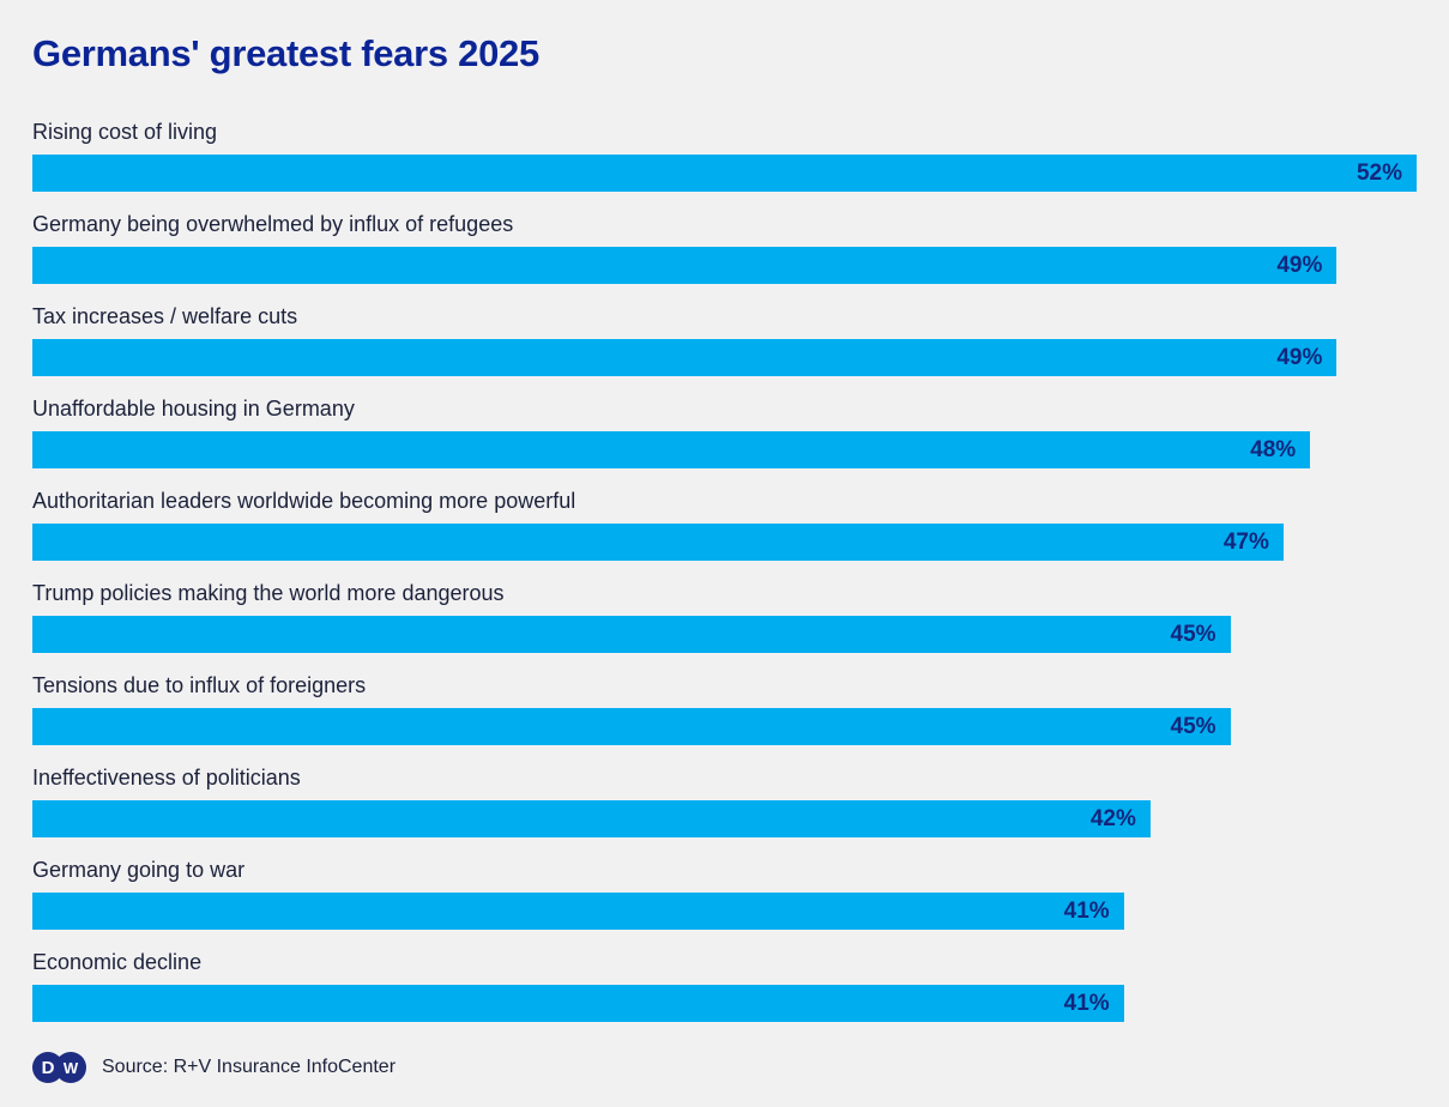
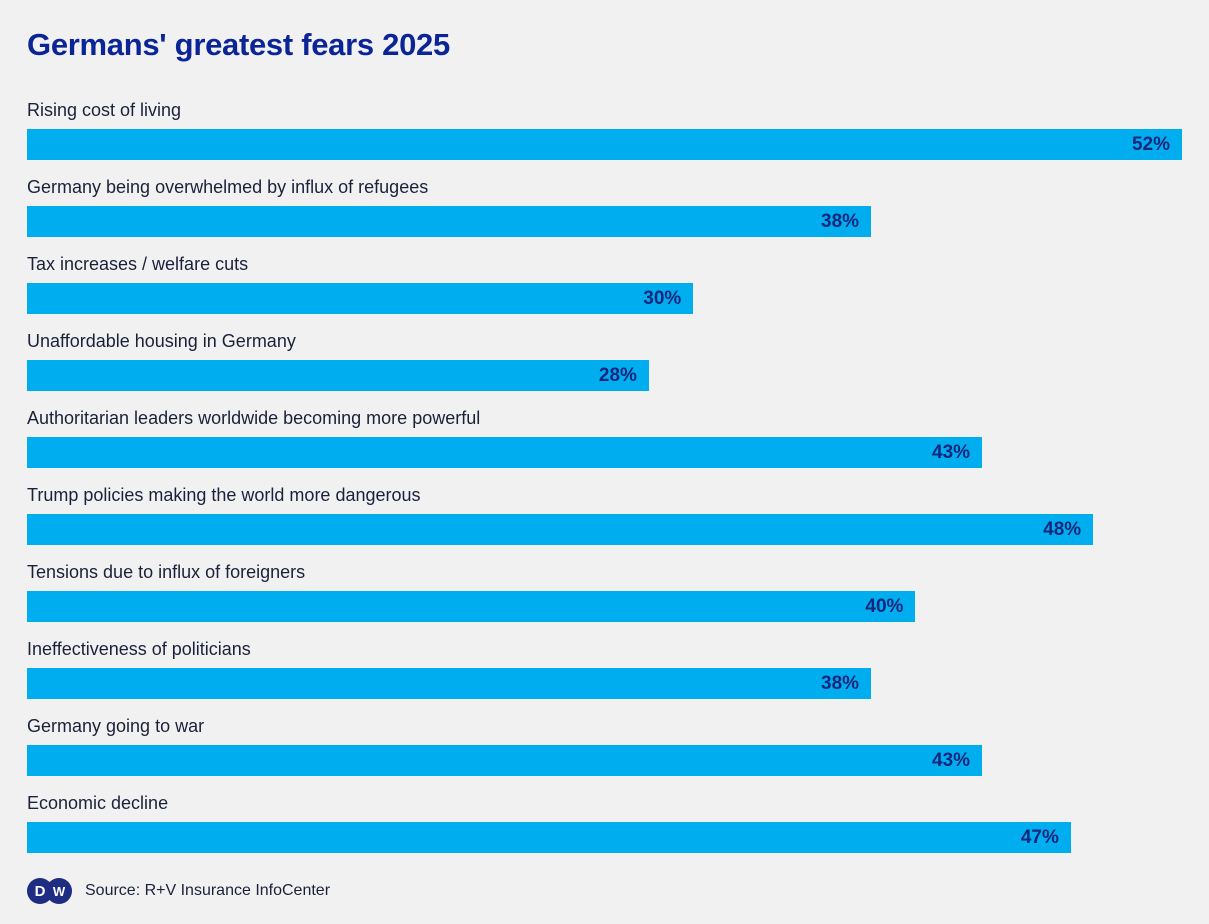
Germany being overwhelmed by influx of refugees: 49% -> 38%
Tax increases / welfare cuts: 49% -> 30%
Unaffordable housing in Germany: 48% -> 28%
Authoritarian leaders worldwide becoming more powerful: 47% -> 43%
Trump policies making the world more dangerous: 45% -> 48%
Tensions due to influx of foreigners: 45% -> 40%
Ineffectiveness of politicians: 42% -> 38%
Germany going to war: 41% -> 43%
Economic decline: 41% -> 47%
